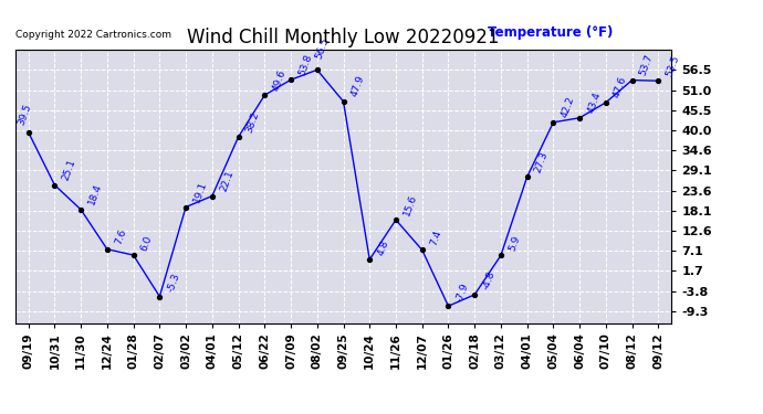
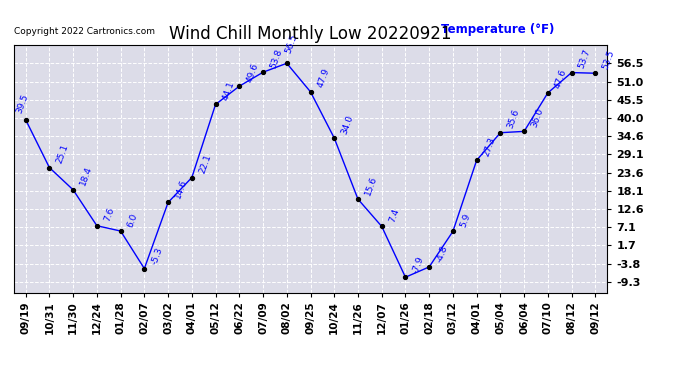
03/02: 19.1 -> 14.6
05/12: 38.2 -> 44.1
10/24: 4.8 -> 34.0
05/04: 42.2 -> 35.6
06/04: 43.4 -> 36.0
